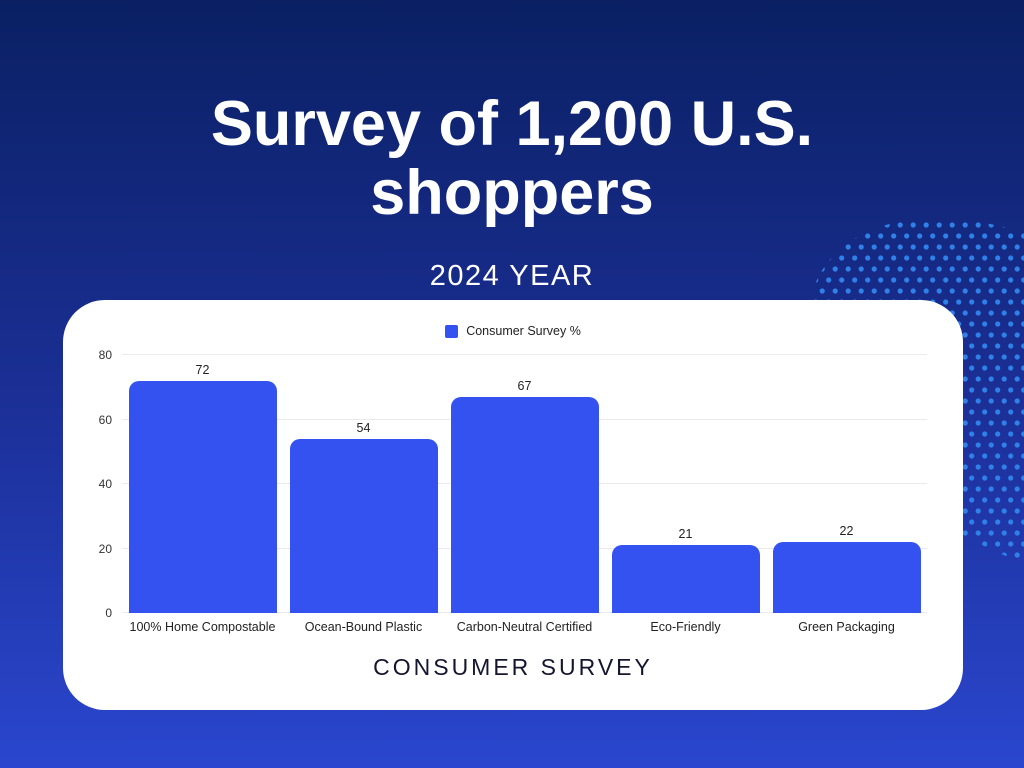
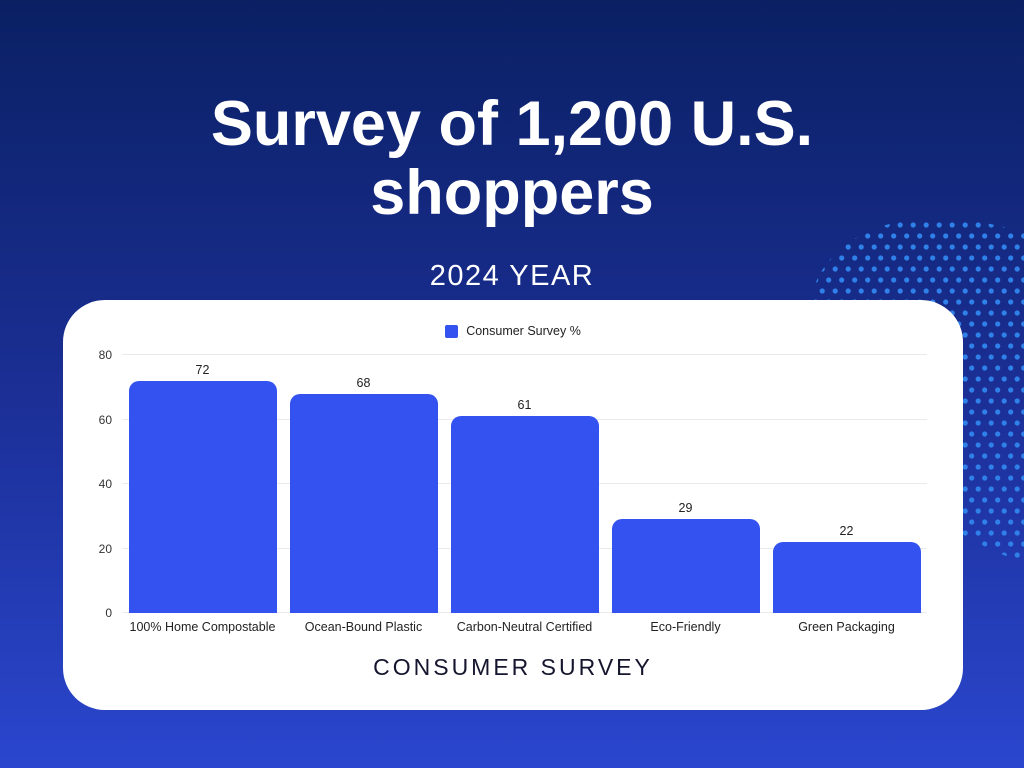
Ocean-Bound Plastic: 54 -> 68
Carbon-Neutral Certified: 67 -> 61
Eco-Friendly: 21 -> 29
